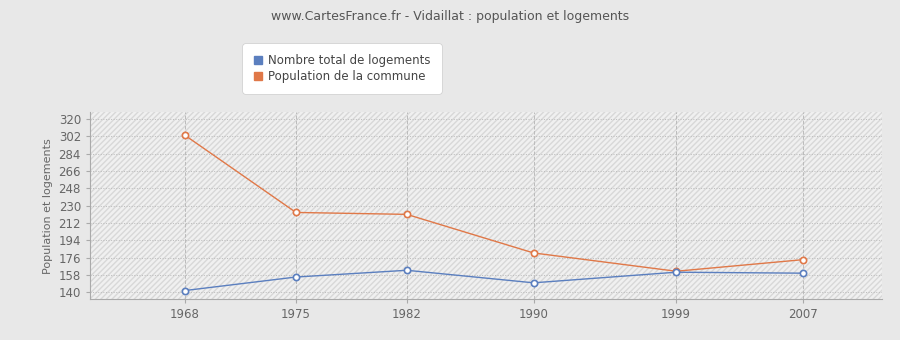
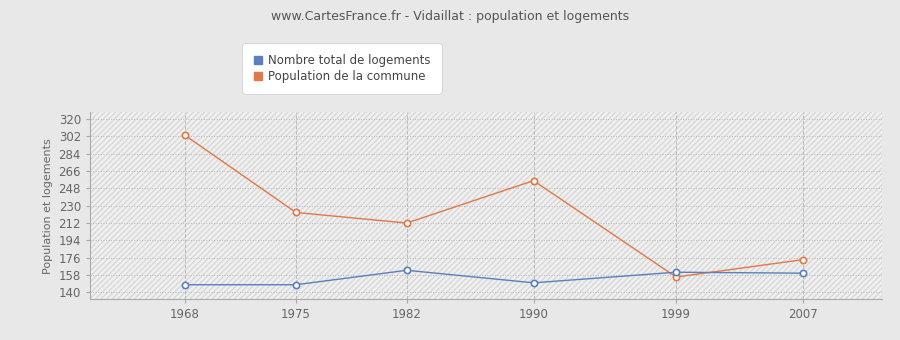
Nombre total de logements/1968: 142 -> 148
Nombre total de logements/1975: 156 -> 148
Population de la commune/1982: 221 -> 212
Population de la commune/1990: 181 -> 256
Population de la commune/1999: 162 -> 156
